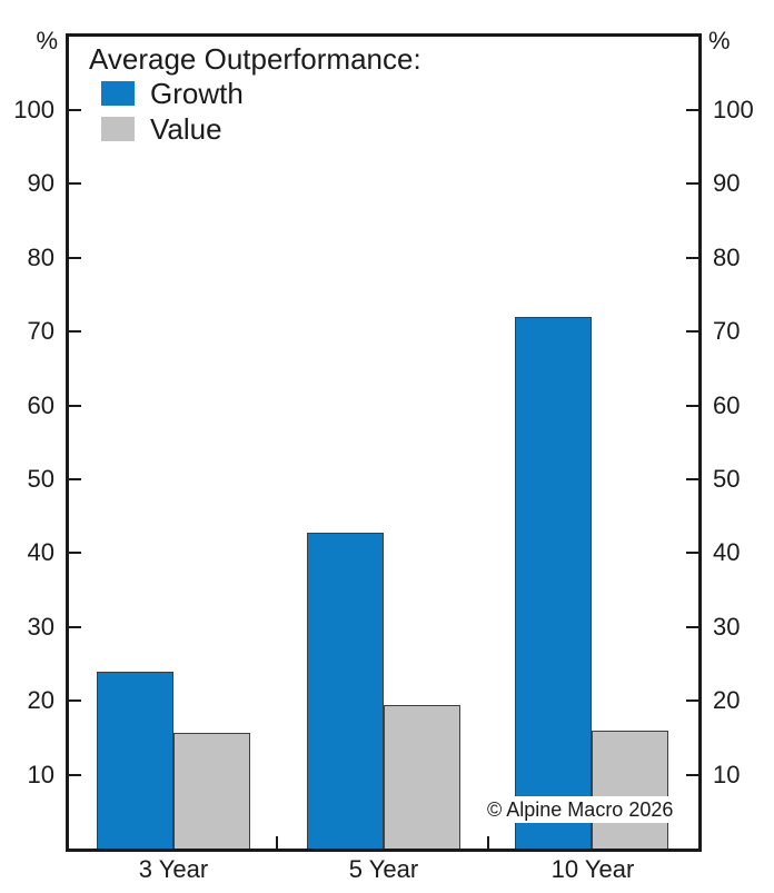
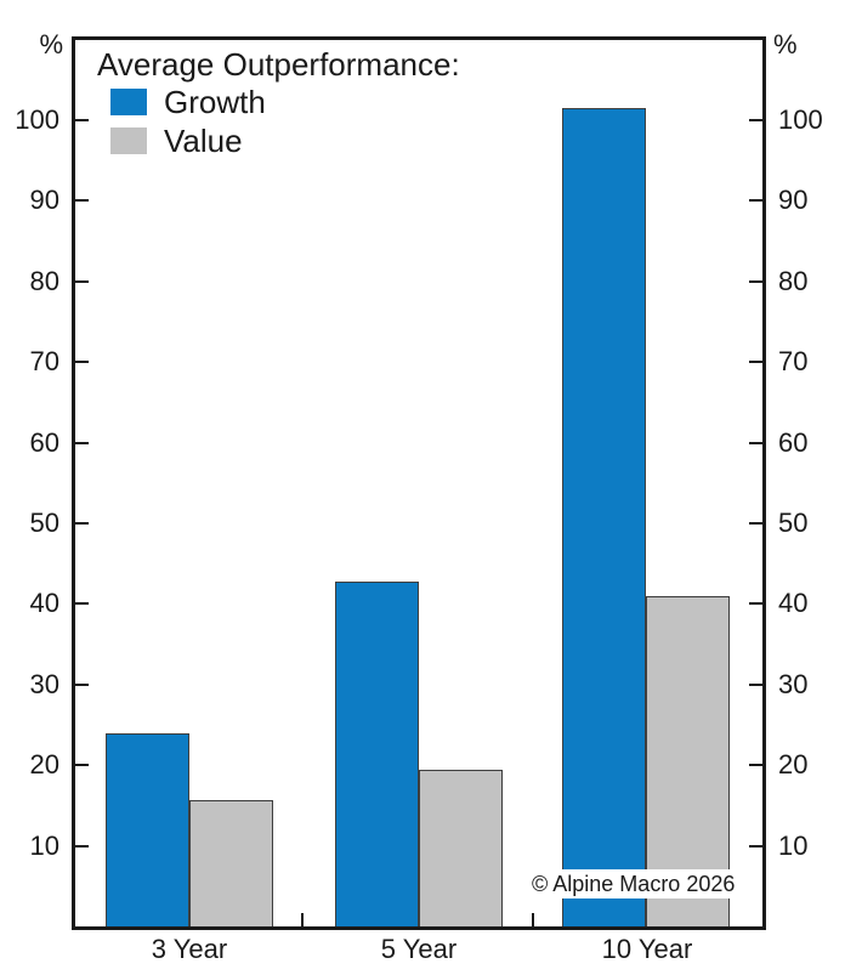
Growth/10 Year: 72 -> 102
Value/10 Year: 16 -> 41
